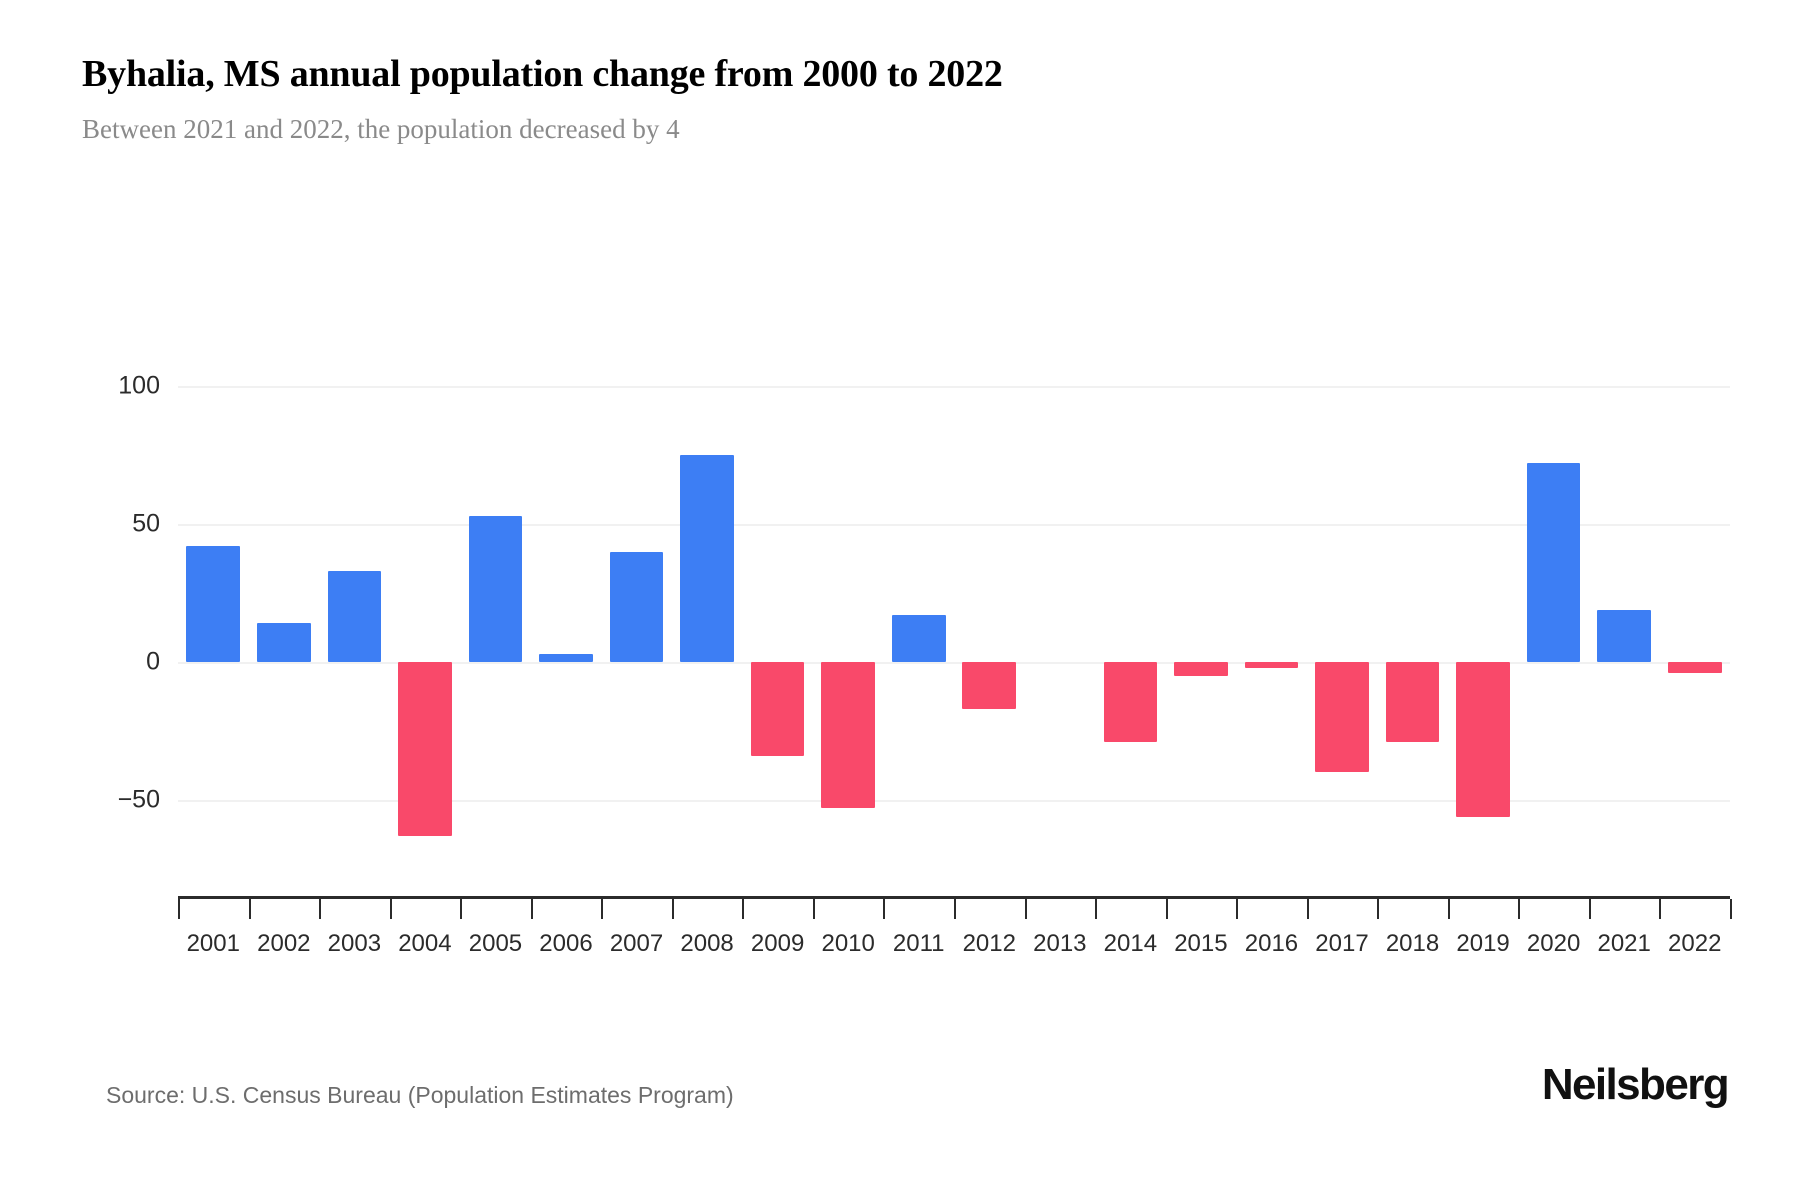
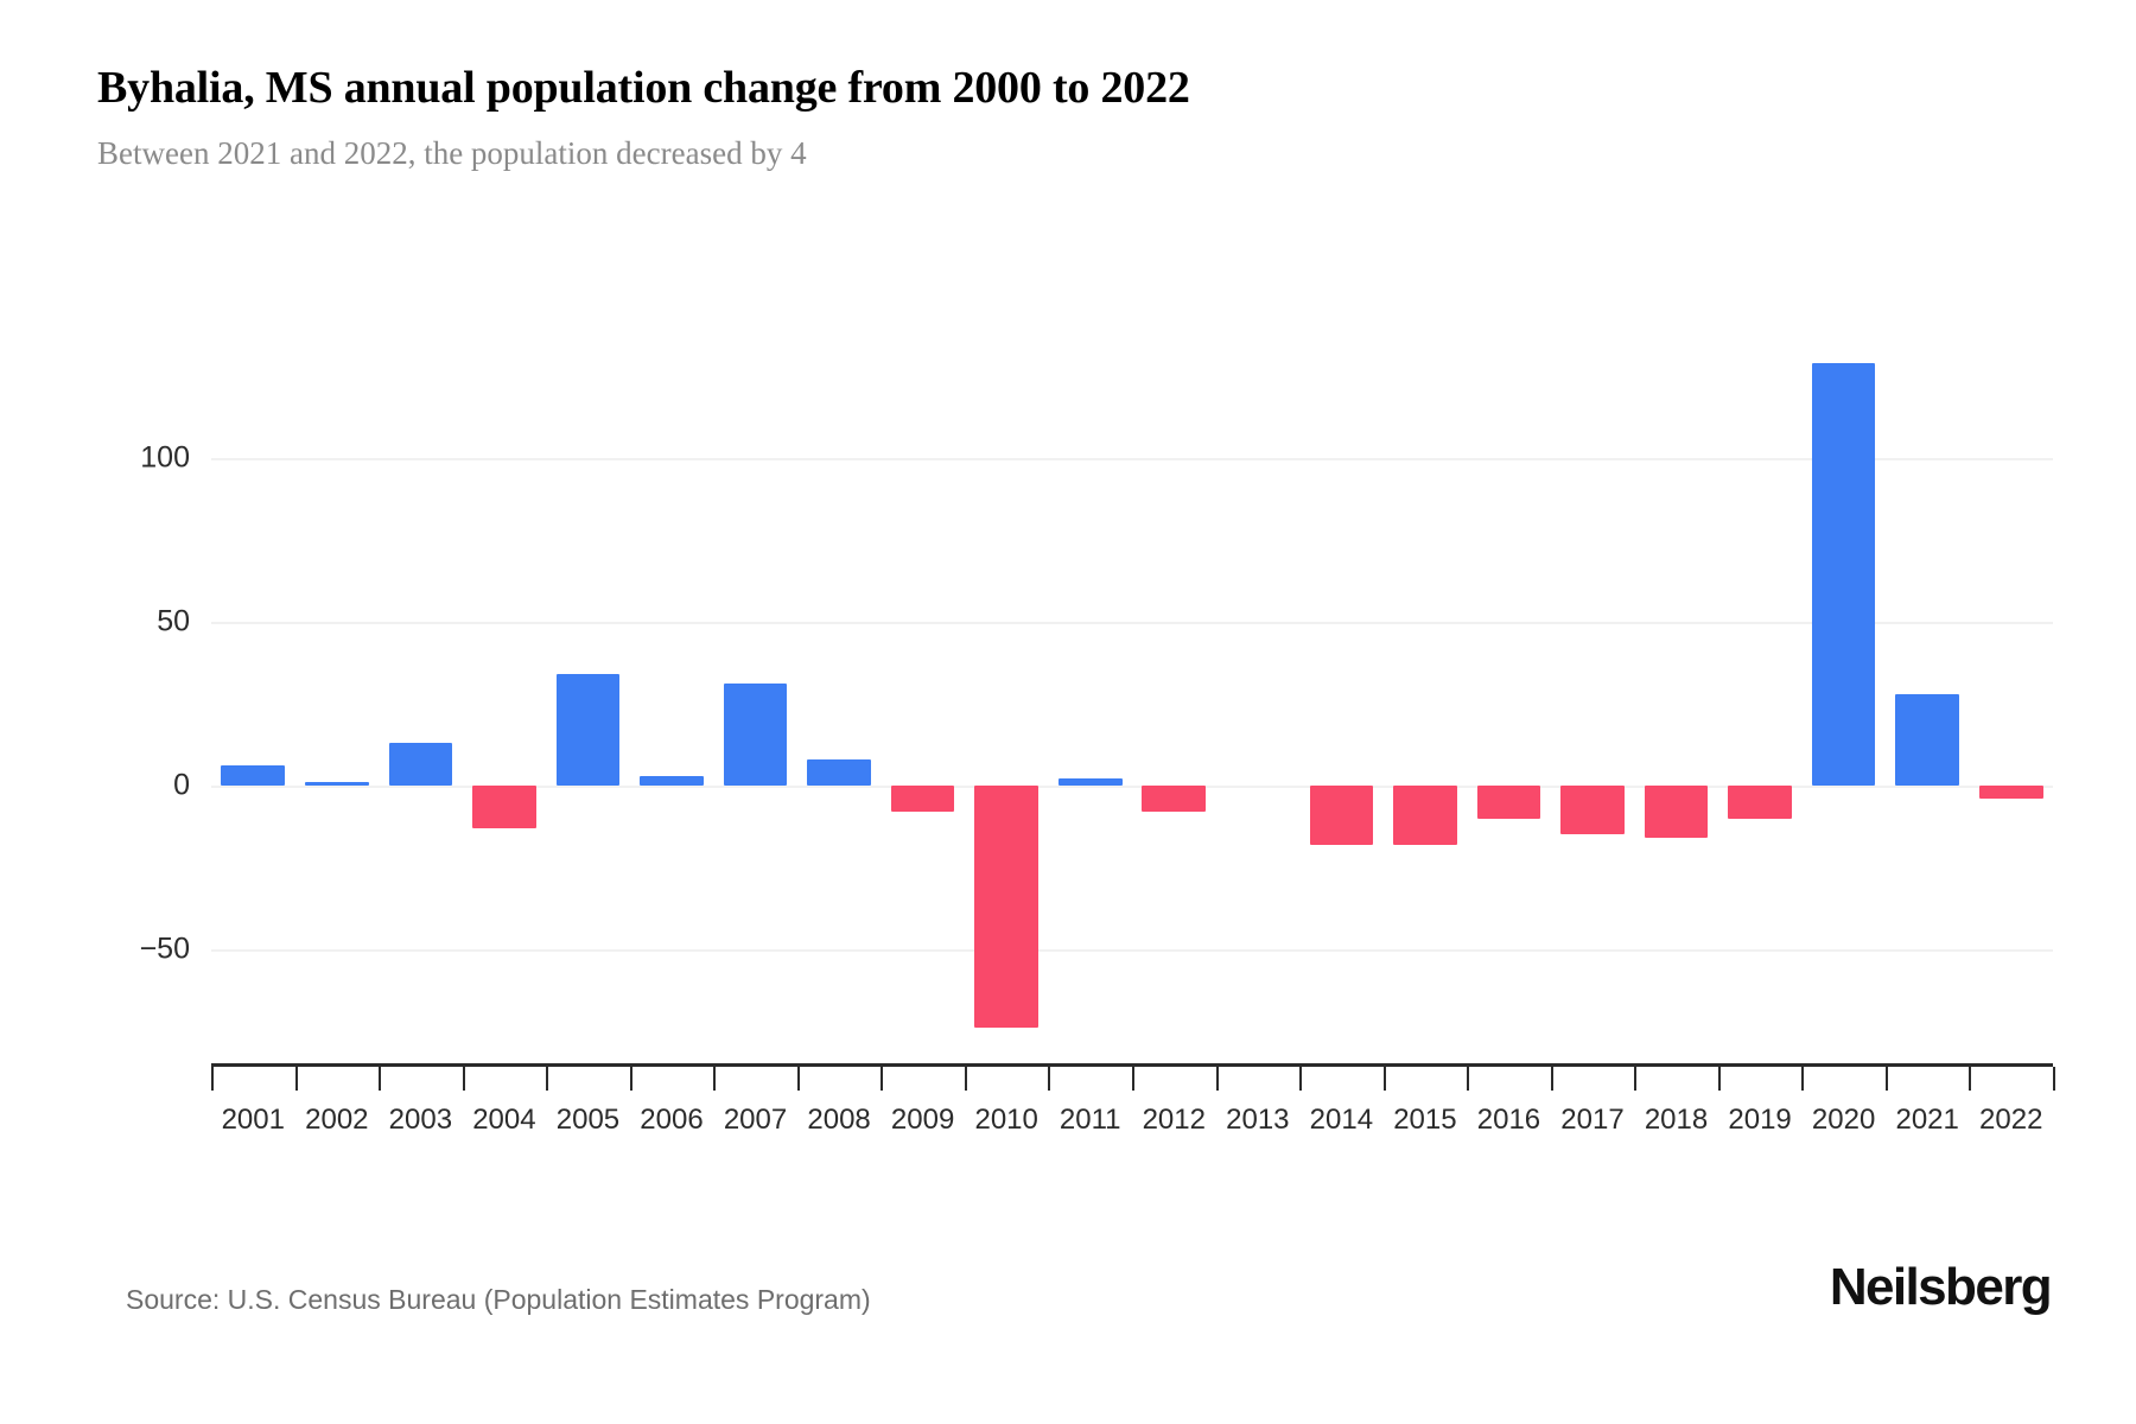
2001: 42 -> 6
2002: 14 -> 1
2003: 33 -> 13
2004: -63 -> -13
2005: 53 -> 34
2007: 40 -> 31
2008: 75 -> 8
2009: -34 -> -8
2010: -53 -> -74
2011: 17 -> 2
2012: -17 -> -8
2014: -29 -> -18
2015: -5 -> -18
2016: -2 -> -10
2017: -40 -> -15
2018: -29 -> -16
2019: -56 -> -10
2020: 72 -> 129
2021: 19 -> 28
